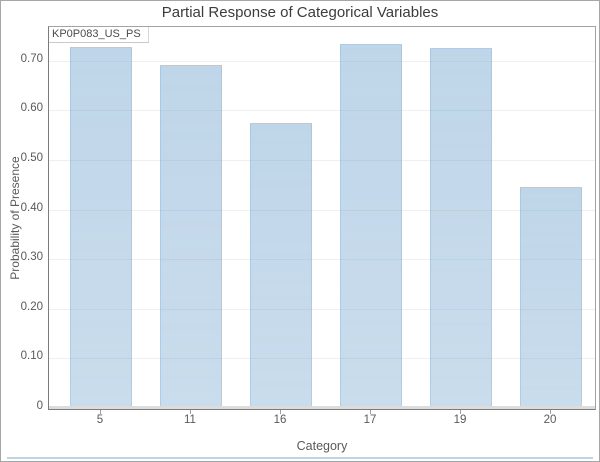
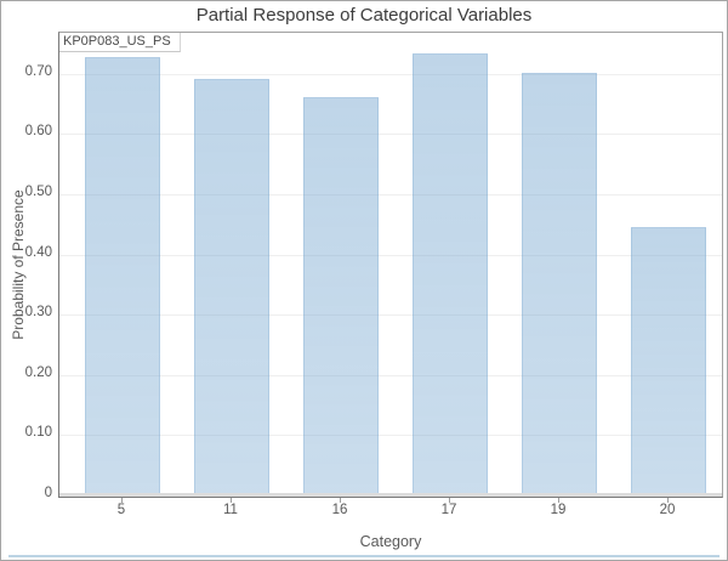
16: 0.57 -> 0.66
19: 0.72 -> 0.70
